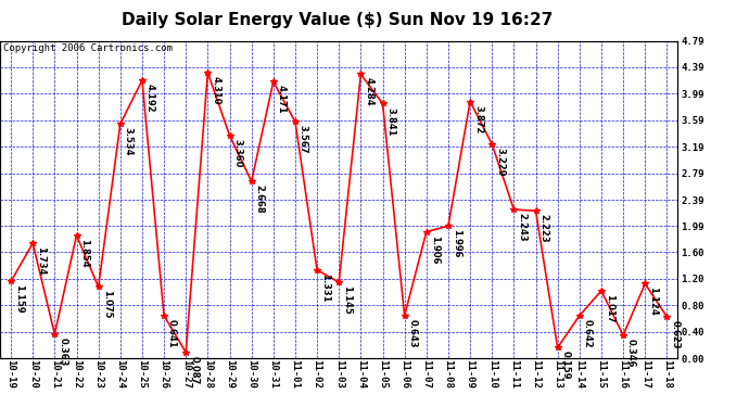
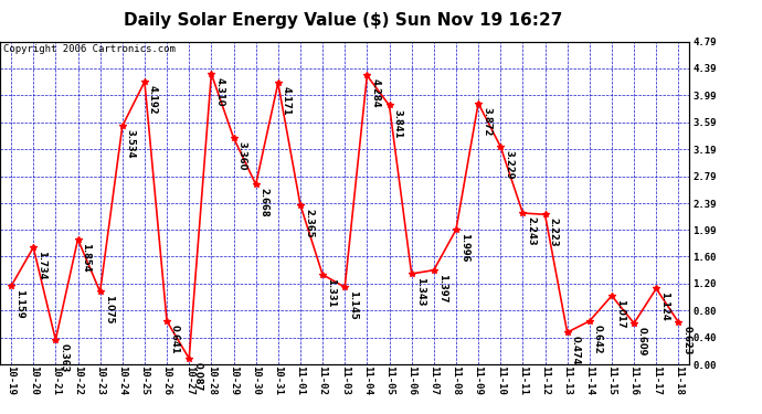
11-01: 3.567 -> 2.365
11-06: 0.643 -> 1.343
11-07: 1.906 -> 1.397
11-13: 0.159 -> 0.474
11-16: 0.346 -> 0.609
